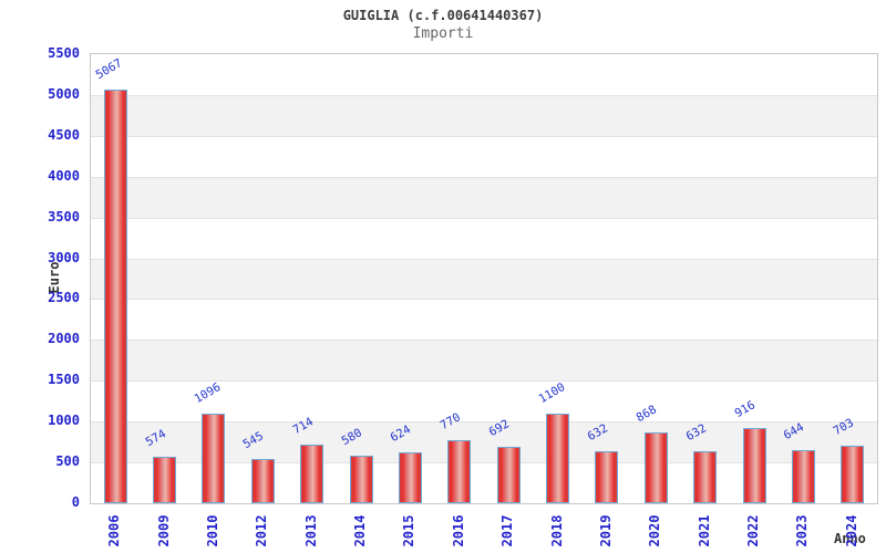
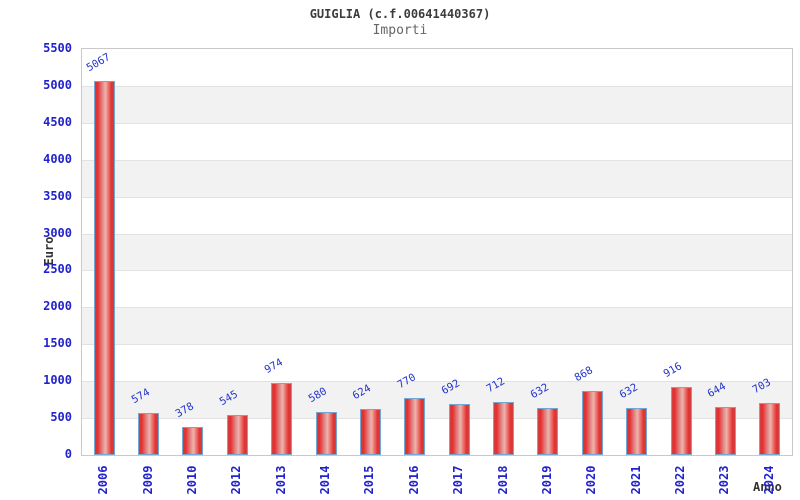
2010: 1096 -> 378
2013: 714 -> 974
2018: 1100 -> 712
